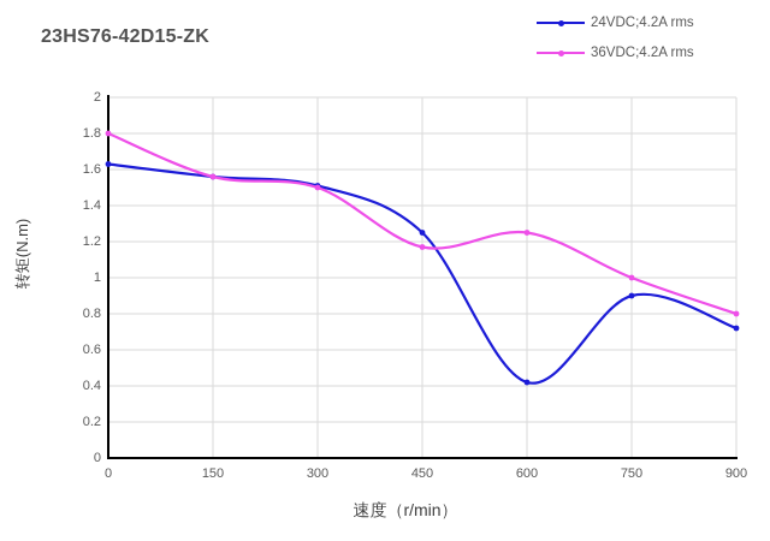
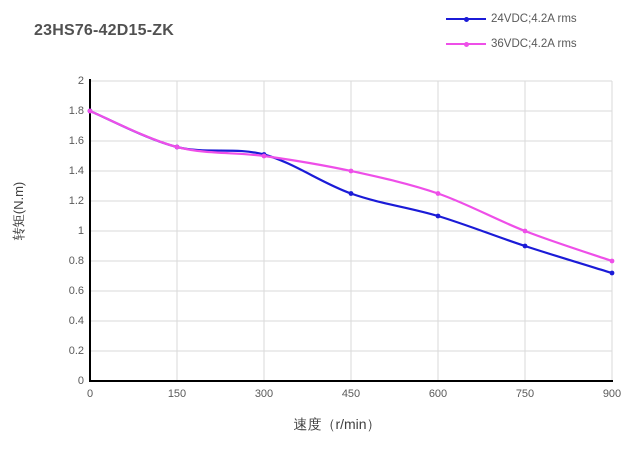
24VDC;4.2A rms/0: 1.63 -> 1.80
36VDC;4.2A rms/450: 1.17 -> 1.40
24VDC;4.2A rms/600: 0.42 -> 1.10
